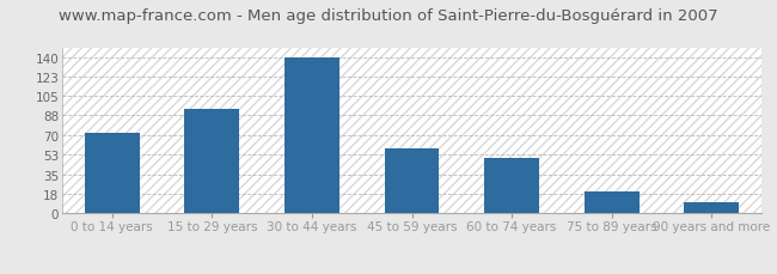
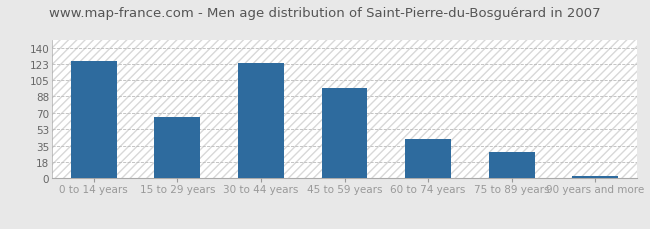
0 to 14 years: 72 -> 126
15 to 29 years: 94 -> 66
30 to 44 years: 140 -> 124
45 to 59 years: 58 -> 97
60 to 74 years: 50 -> 42
75 to 89 years: 20 -> 28
90 years and more: 10 -> 3
